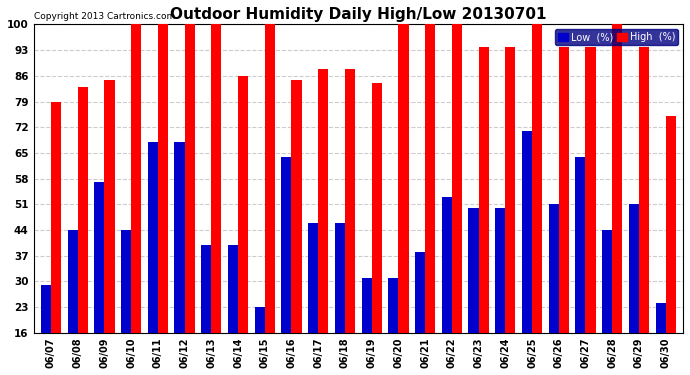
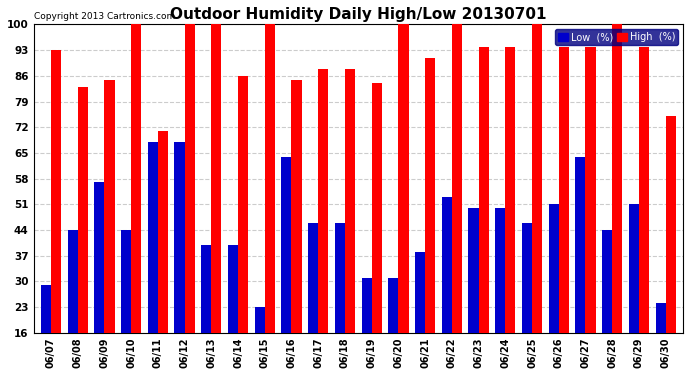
High (%)/06/07: 79 -> 93
High (%)/06/11: 100 -> 71
High (%)/06/21: 100 -> 91
Low (%)/06/25: 71 -> 46
